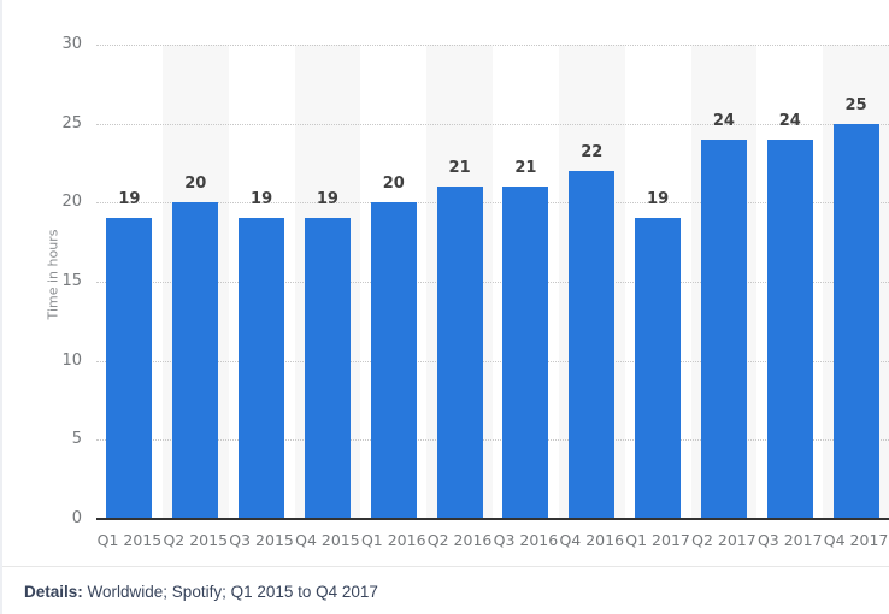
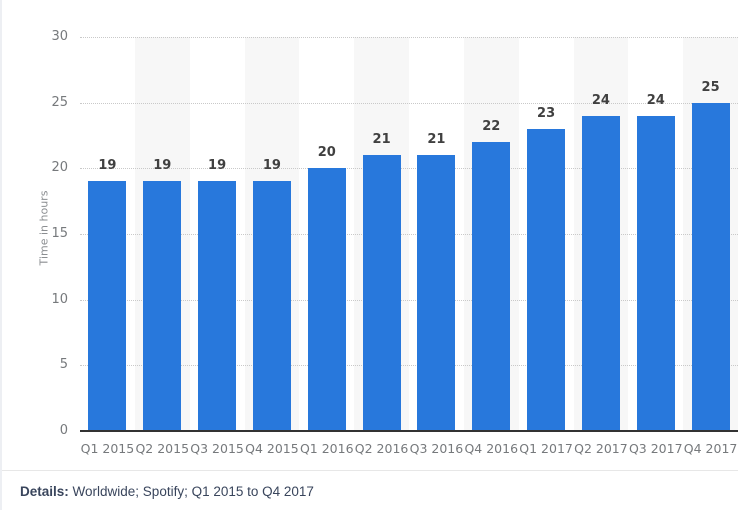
Q2 2015: 20 -> 19
Q1 2017: 19 -> 23
